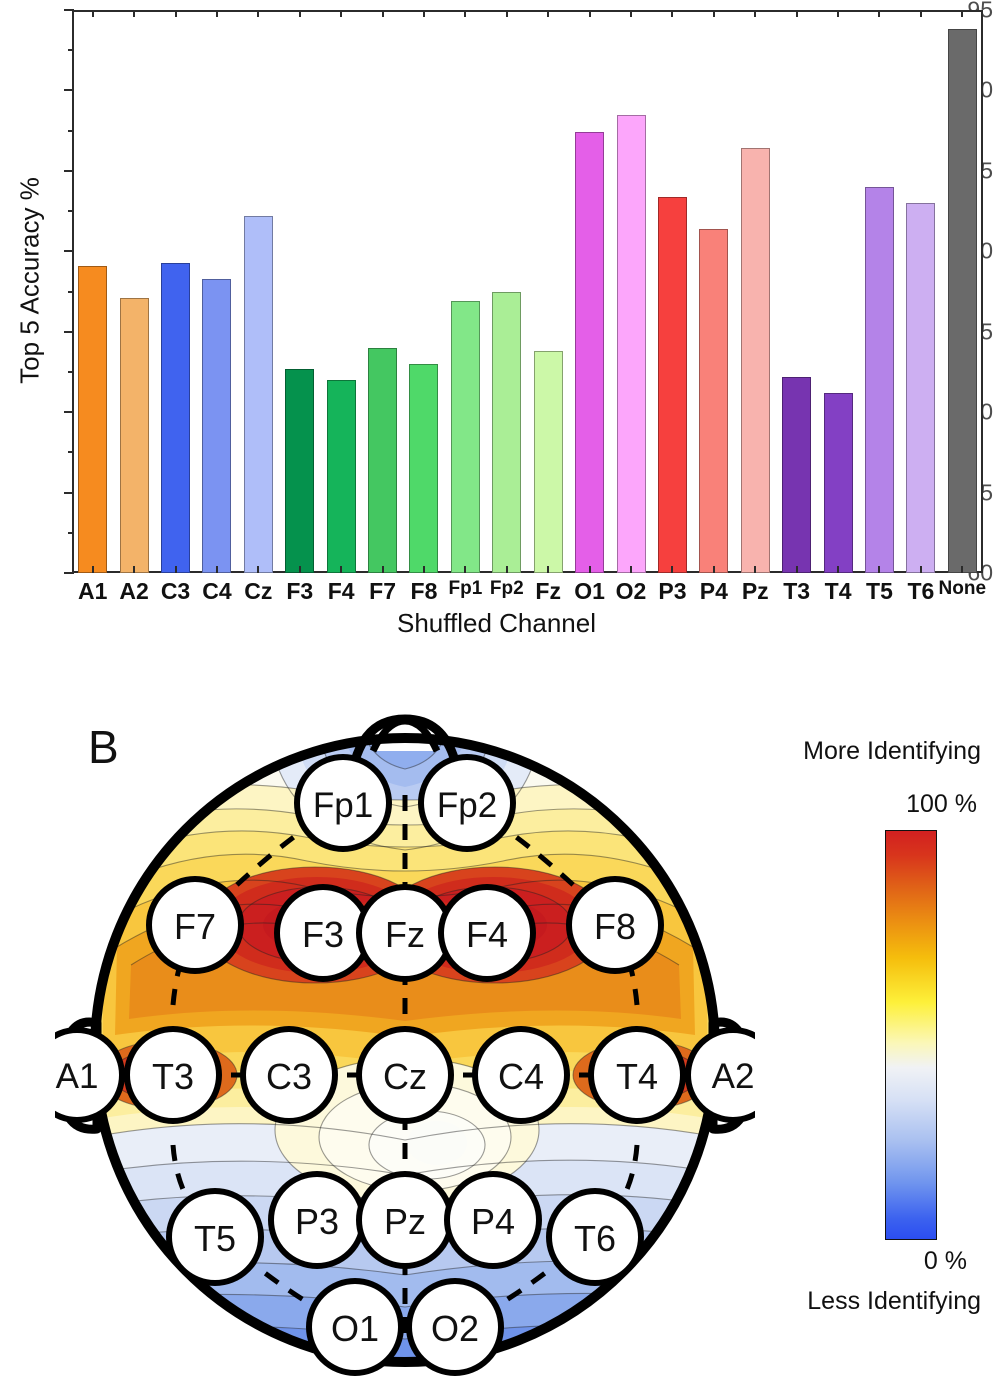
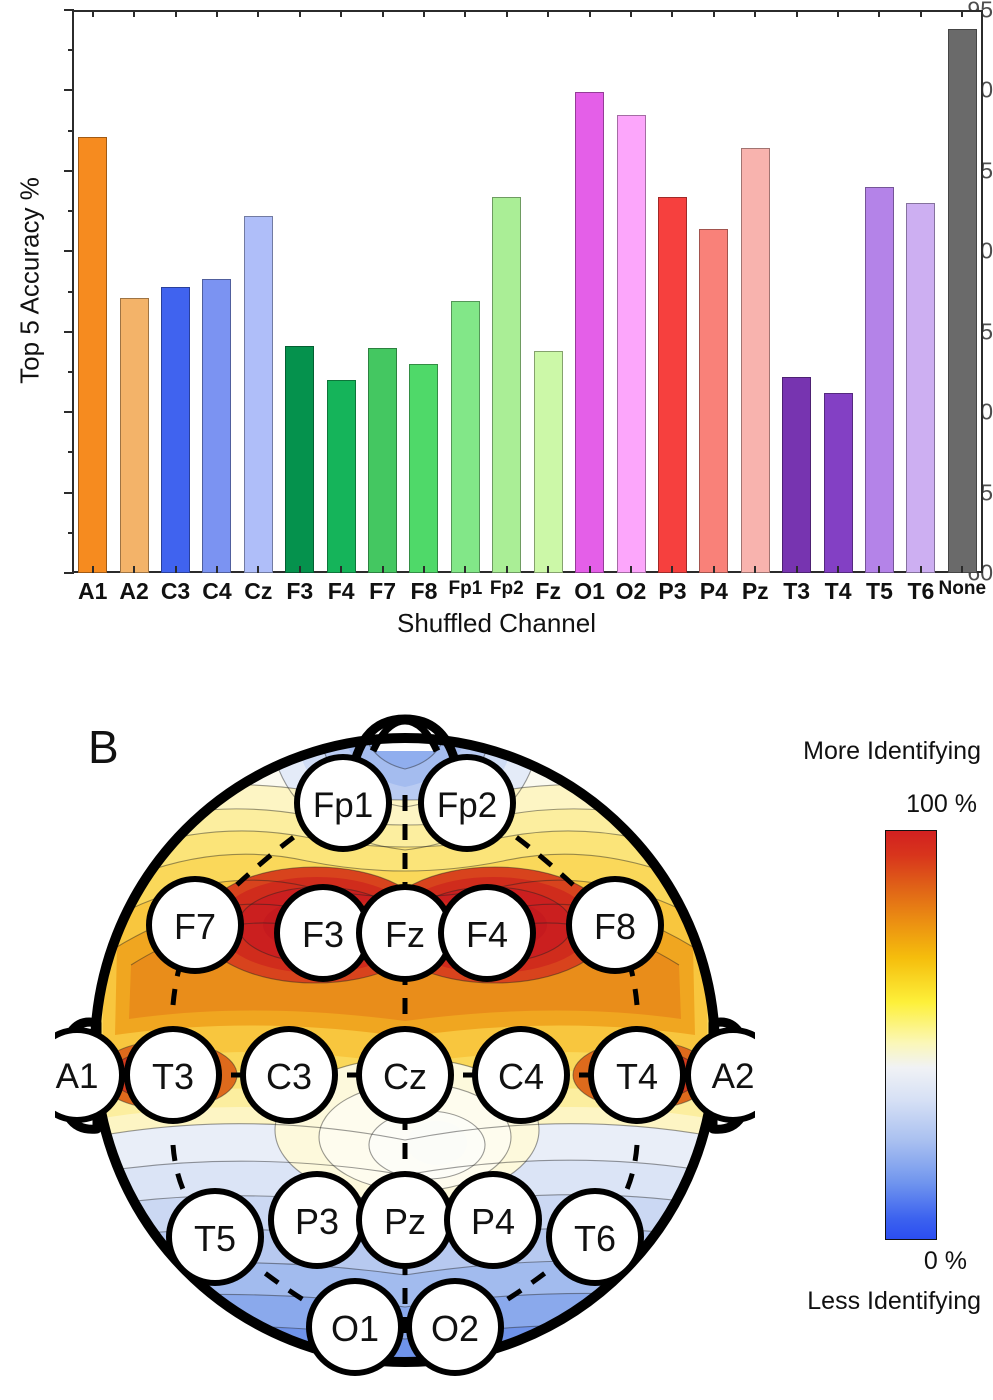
A1: 79.1 -> 87.1
C3: 79.3 -> 77.8
F3: 72.7 -> 74.1
Fp2: 77.5 -> 83.4
O1: 87.4 -> 89.9
